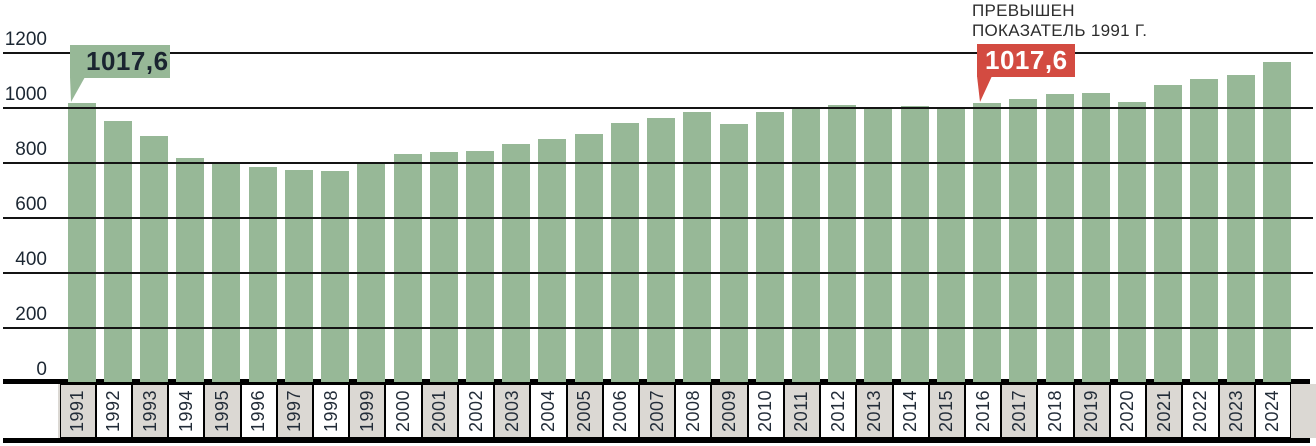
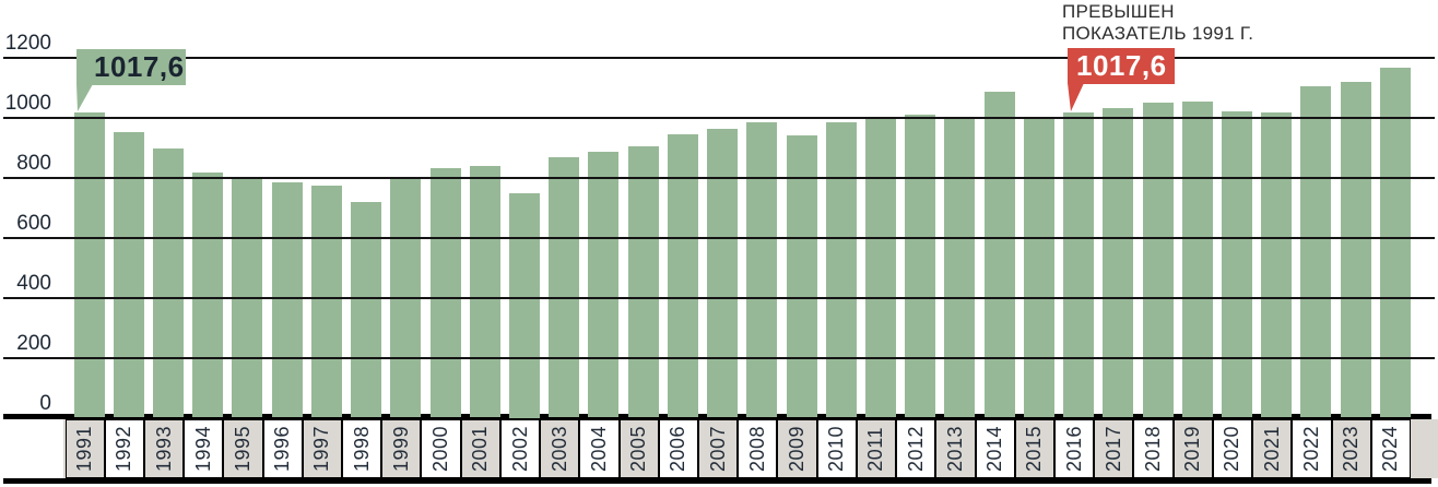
1998: 770 -> 720
2002: 840 -> 750
2014: 1010 -> 1090
2021: 1090 -> 1020
